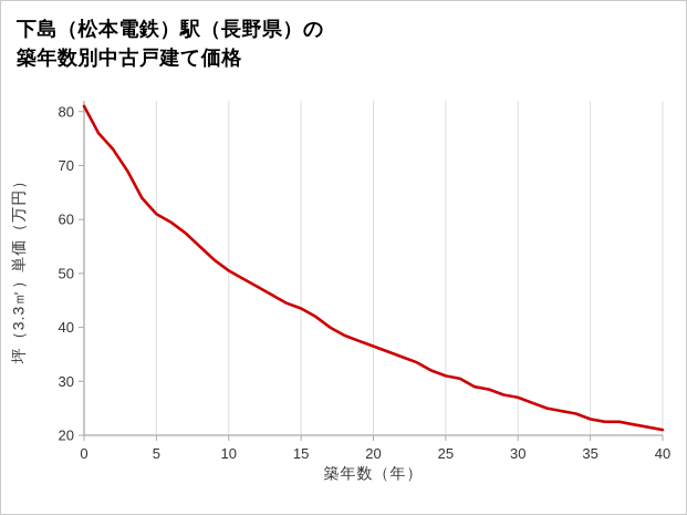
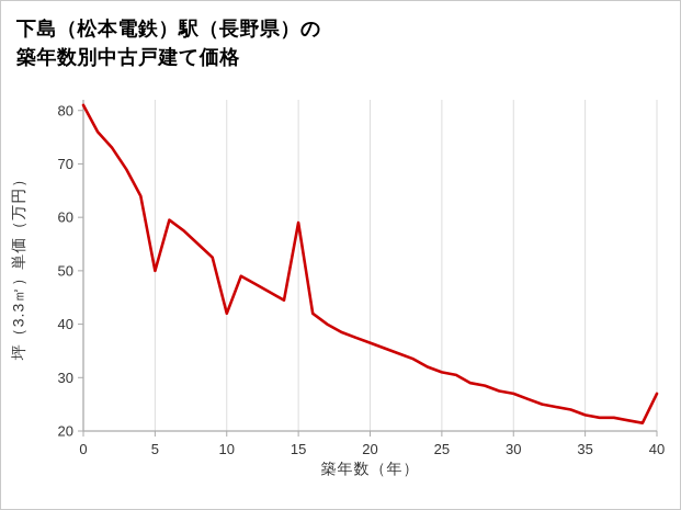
5: 61 -> 50
10: 50 -> 42
15: 44 -> 59
40: 21 -> 27
